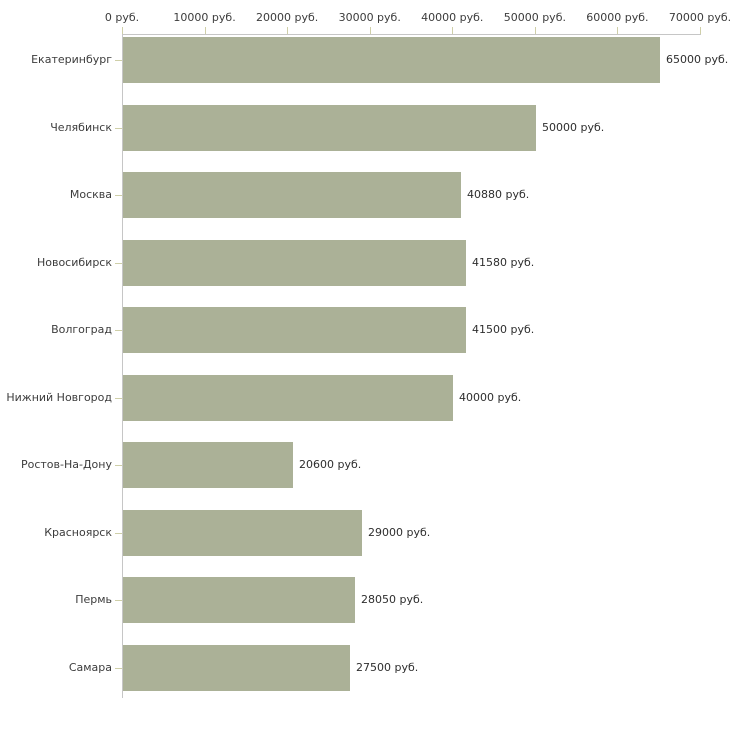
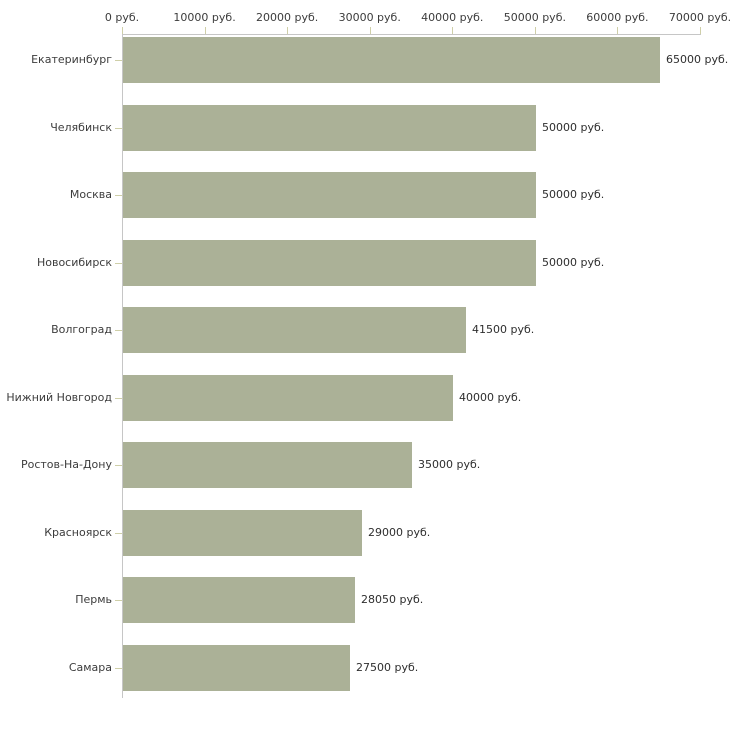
Москва: 40880 -> 50000
Новосибирск: 41580 -> 50000
Ростов-На-Дону: 20600 -> 35000
